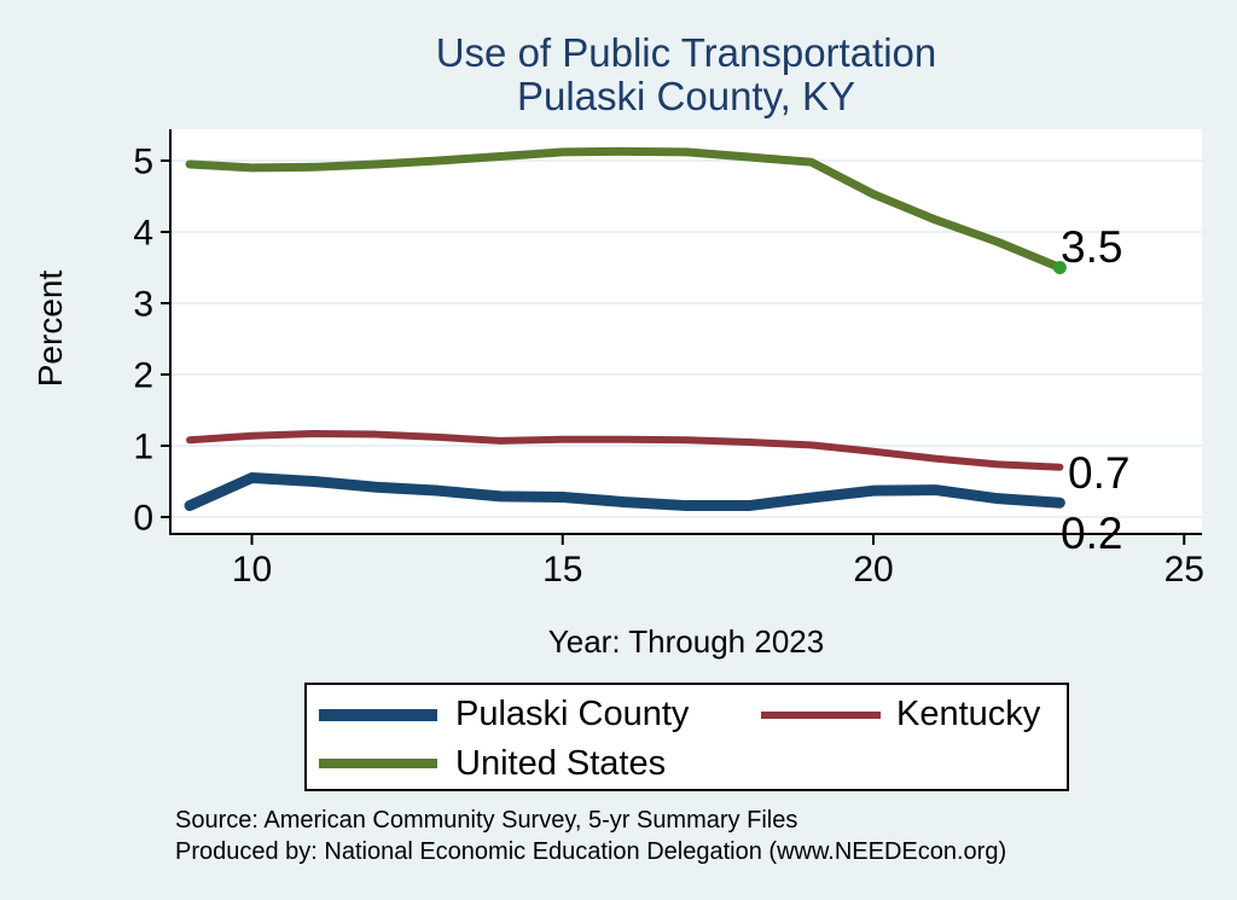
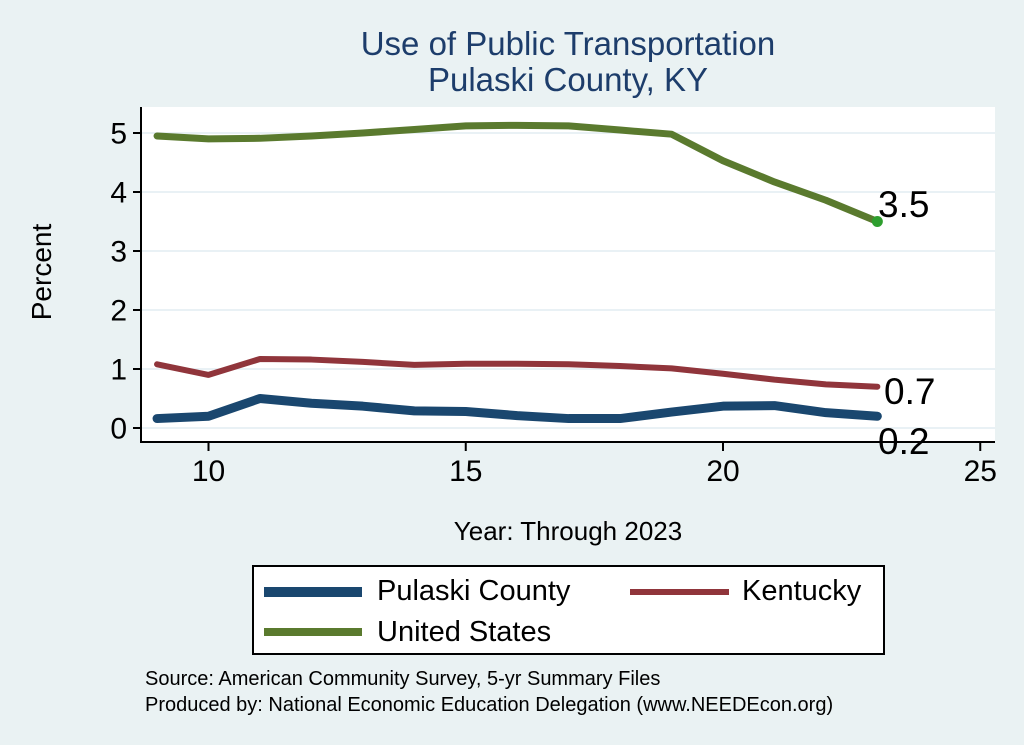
Pulaski County/10: 0.6 -> 0.2
Kentucky/10: 1.1 -> 0.9
